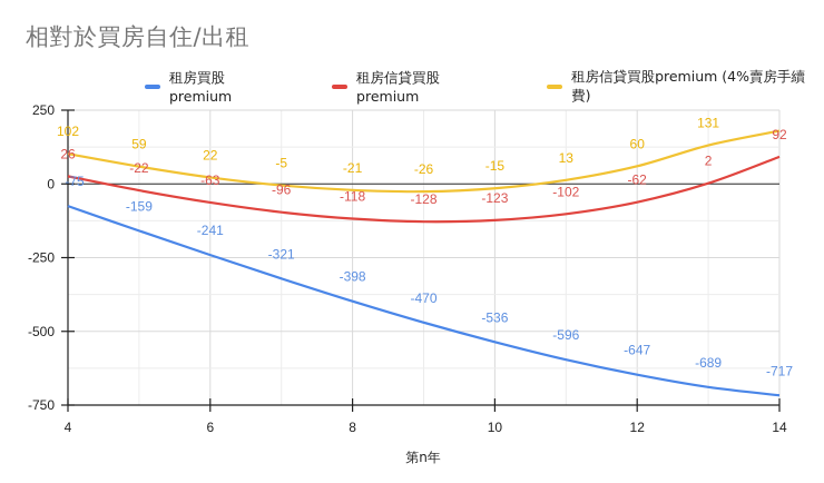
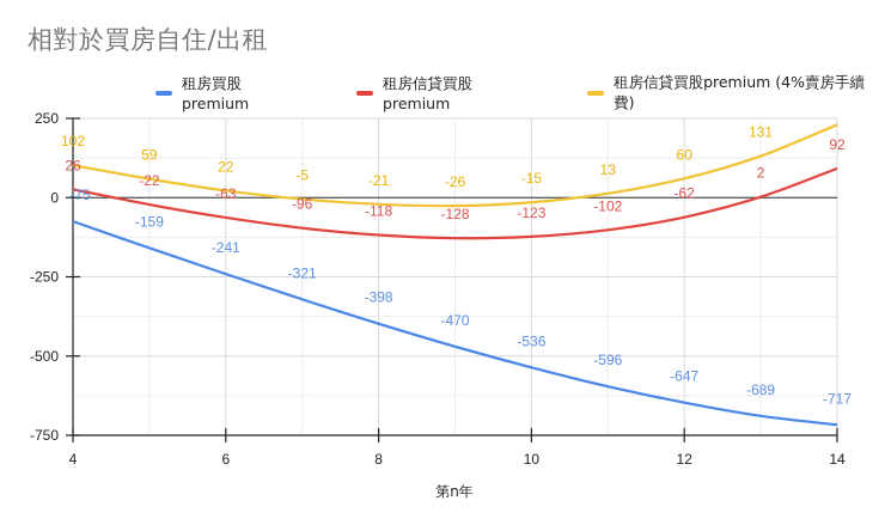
租房信貸買股premium (4%賣房手續費)/14: 180 -> 230
